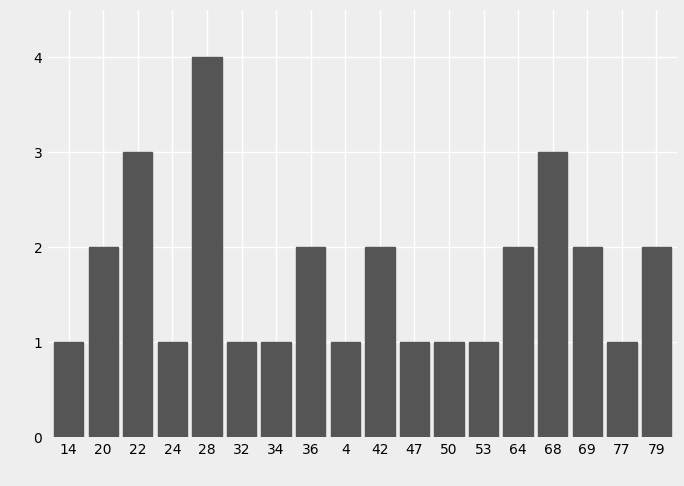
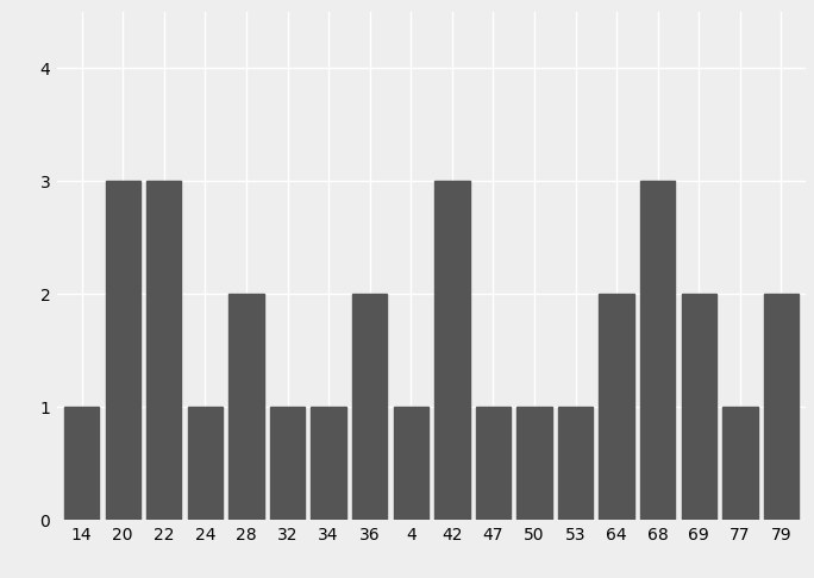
20: 2 -> 3
28: 4 -> 2
42: 2 -> 3
